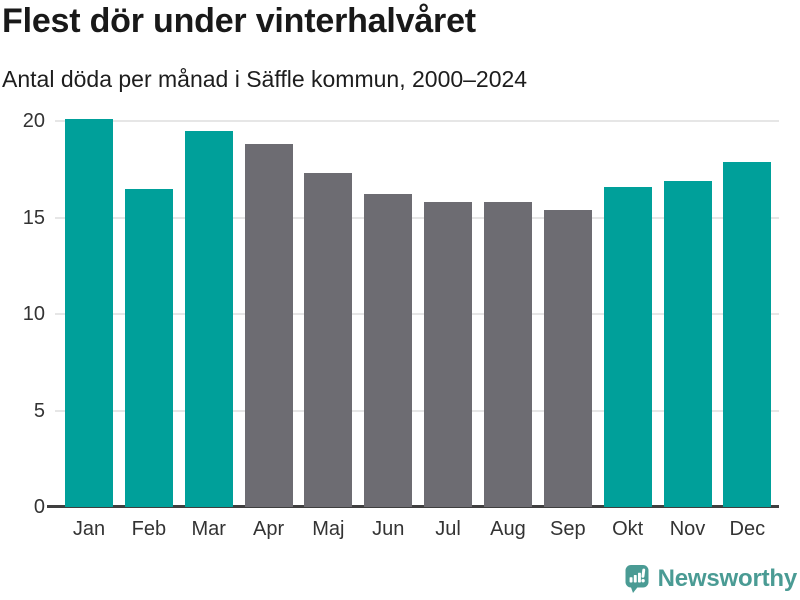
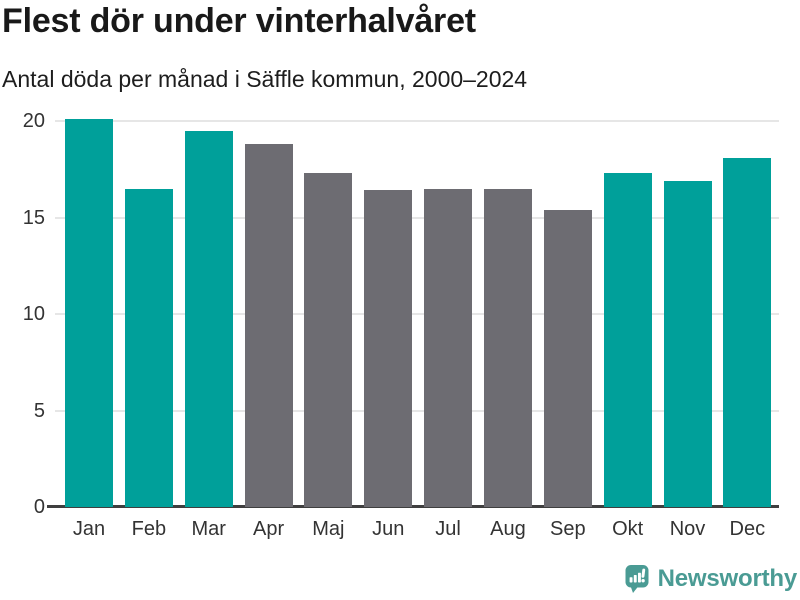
Jun: 16.2 -> 16.4
Jul: 15.8 -> 16.5
Aug: 15.8 -> 16.5
Okt: 16.6 -> 17.3
Dec: 17.9 -> 18.1
